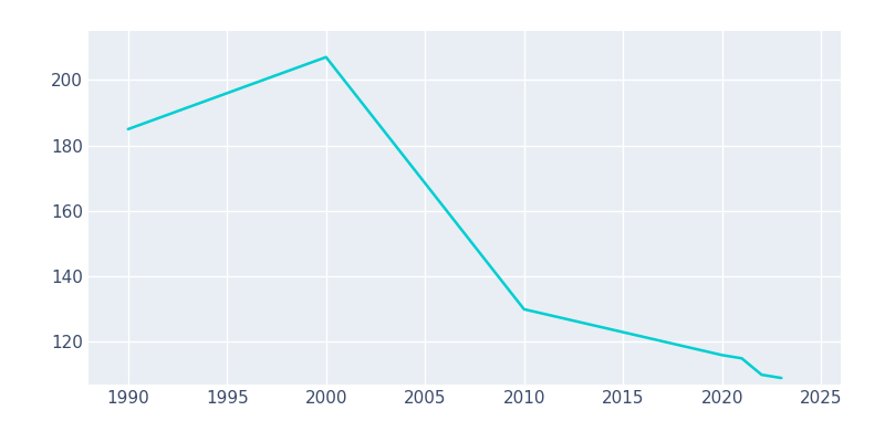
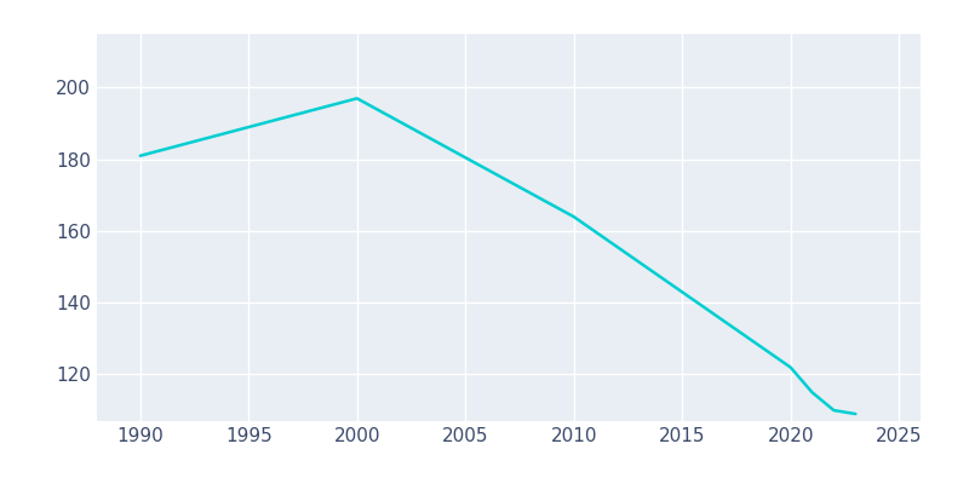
1990: 185 -> 181
2000: 207 -> 197
2010: 130 -> 164
2020: 116 -> 122
